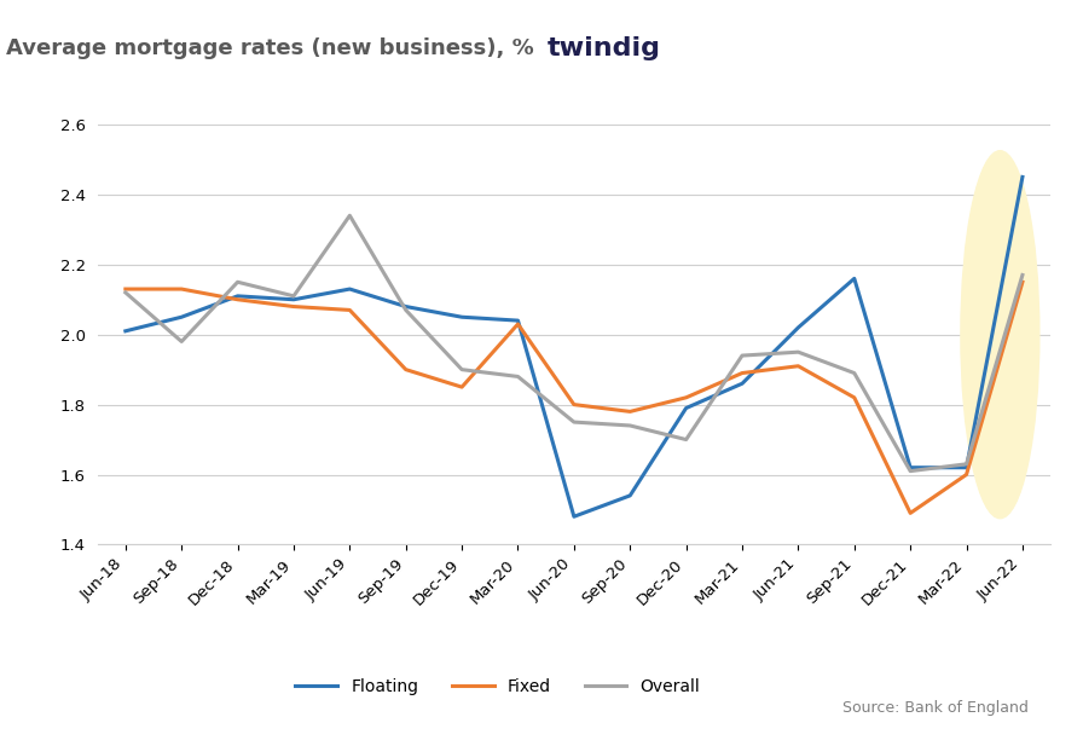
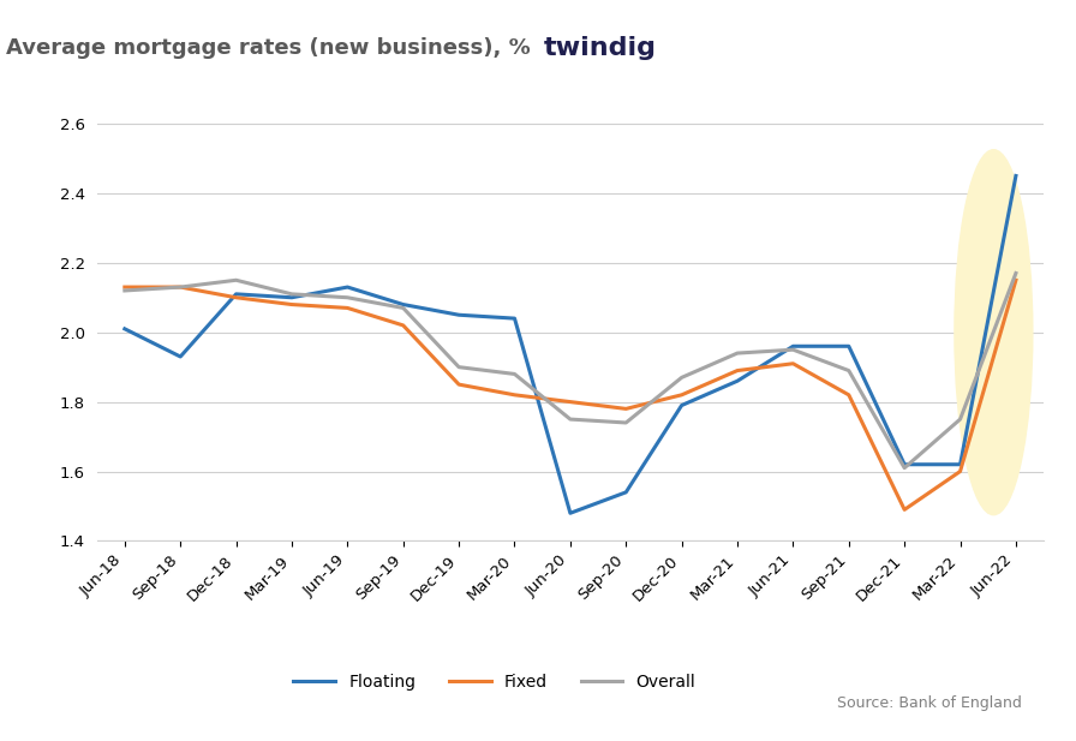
Floating/Sep-18: 2.05 -> 1.93
Overall/Sep-18: 1.98 -> 2.13
Overall/Jun-19: 2.34 -> 2.10
Fixed/Sep-19: 1.90 -> 2.02
Fixed/Mar-20: 2.03 -> 1.82
Overall/Dec-20: 1.70 -> 1.87
Floating/Jun-21: 2.02 -> 1.96
Floating/Sep-21: 2.16 -> 1.96
Overall/Mar-22: 1.63 -> 1.75
